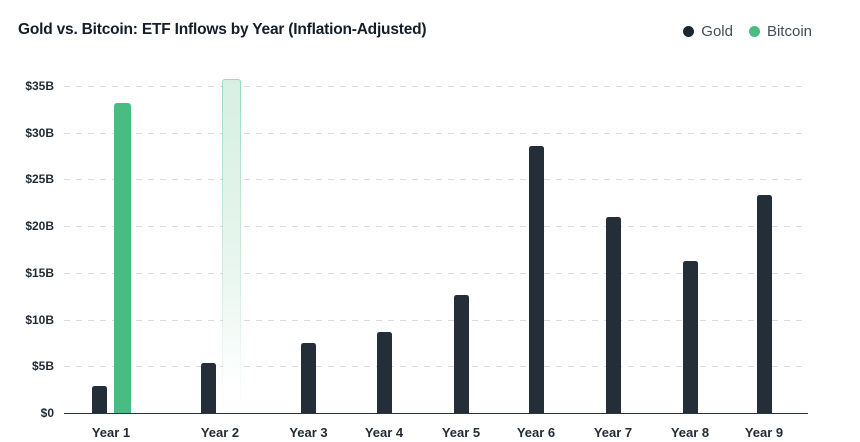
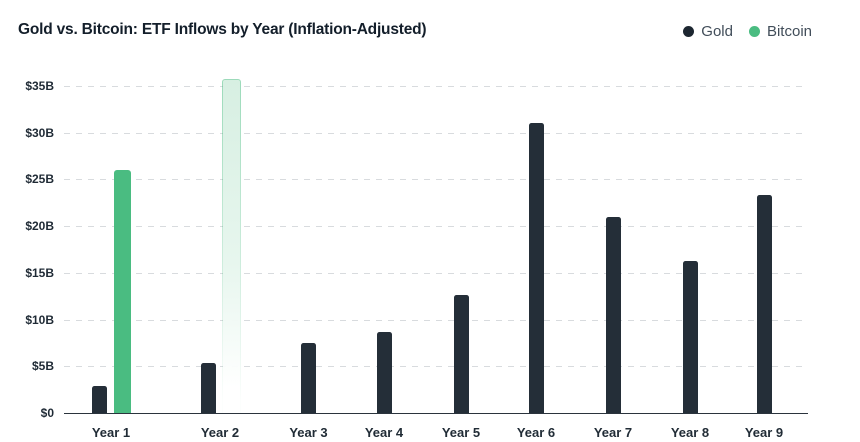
Bitcoin/Year 1: $33B -> $26B
Gold/Year 6: $29B -> $31B
